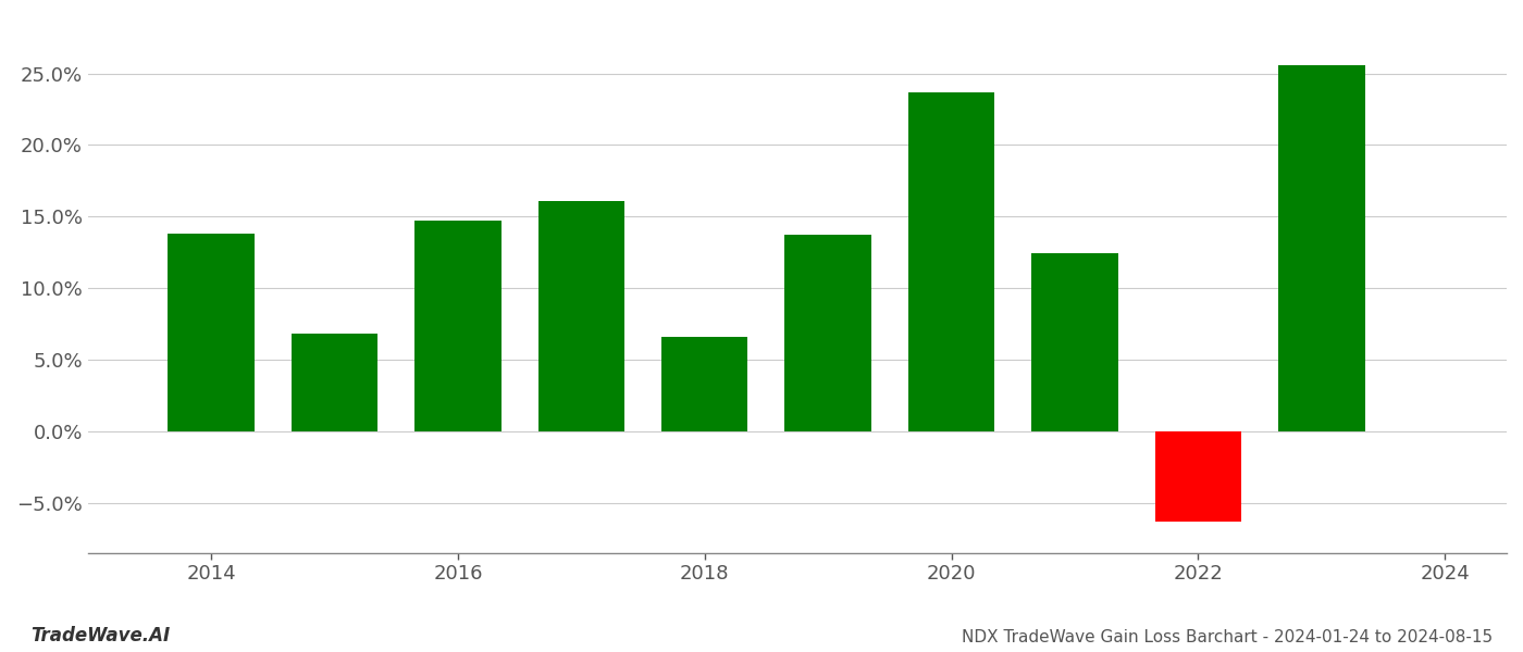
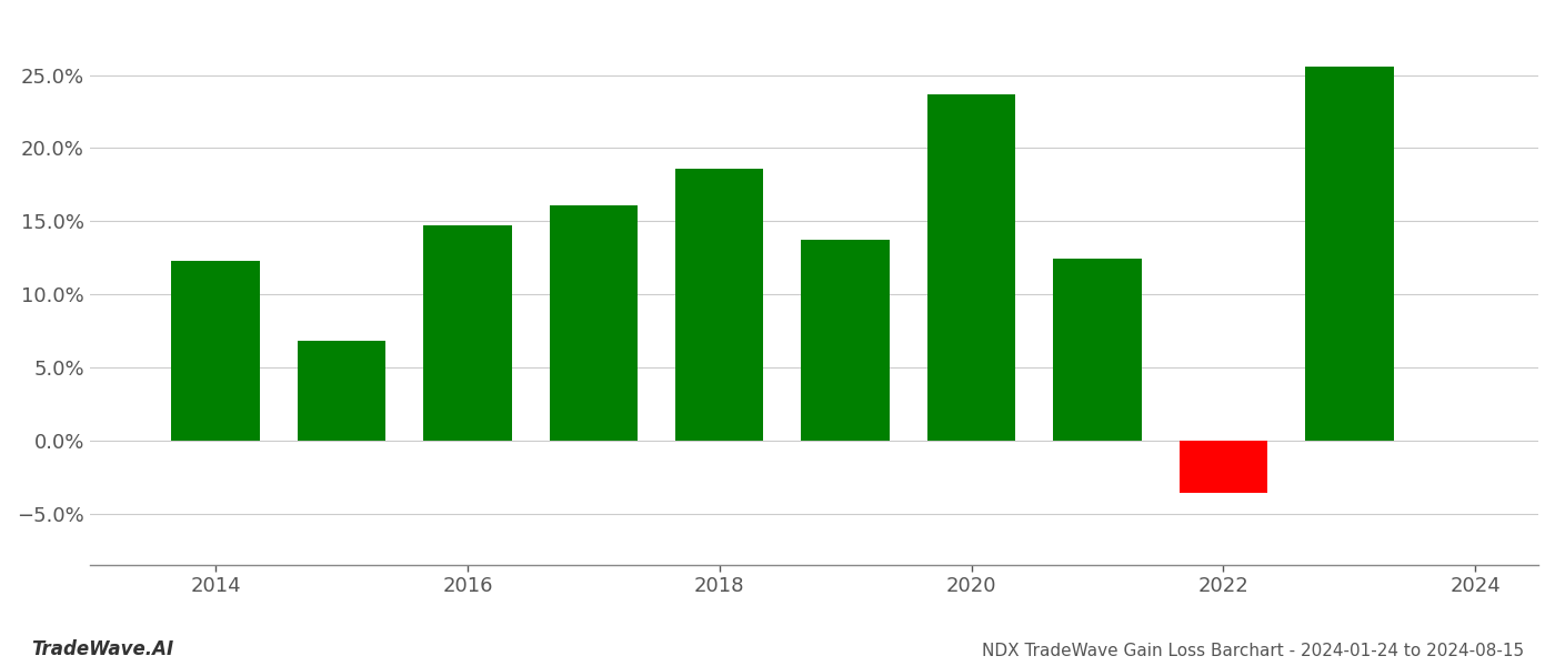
2014: 13.8% -> 12.3%
2018: 6.6% -> 18.6%
2022: -6.3% -> -3.6%
